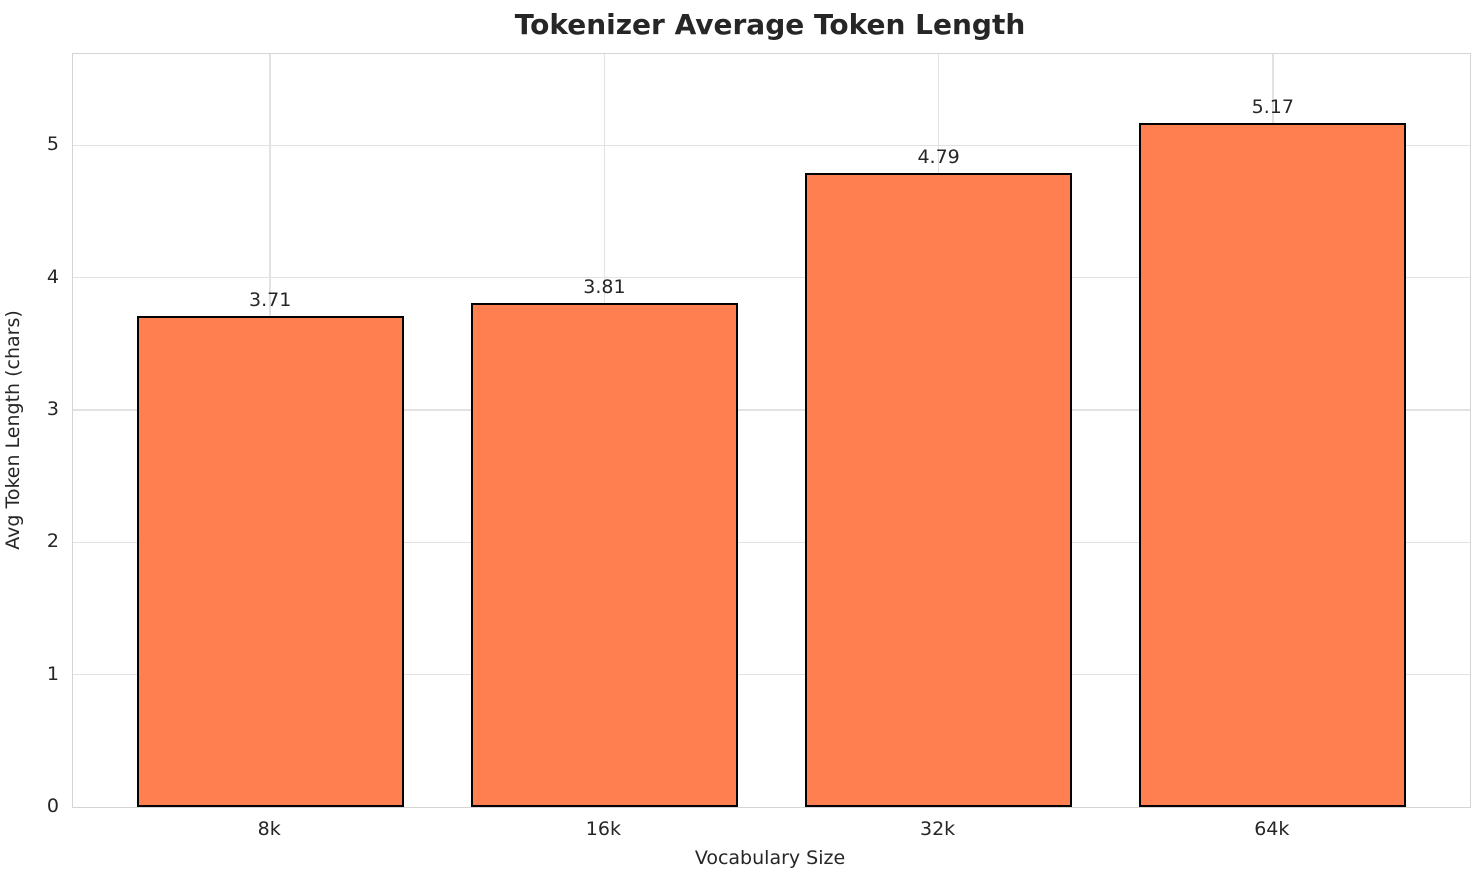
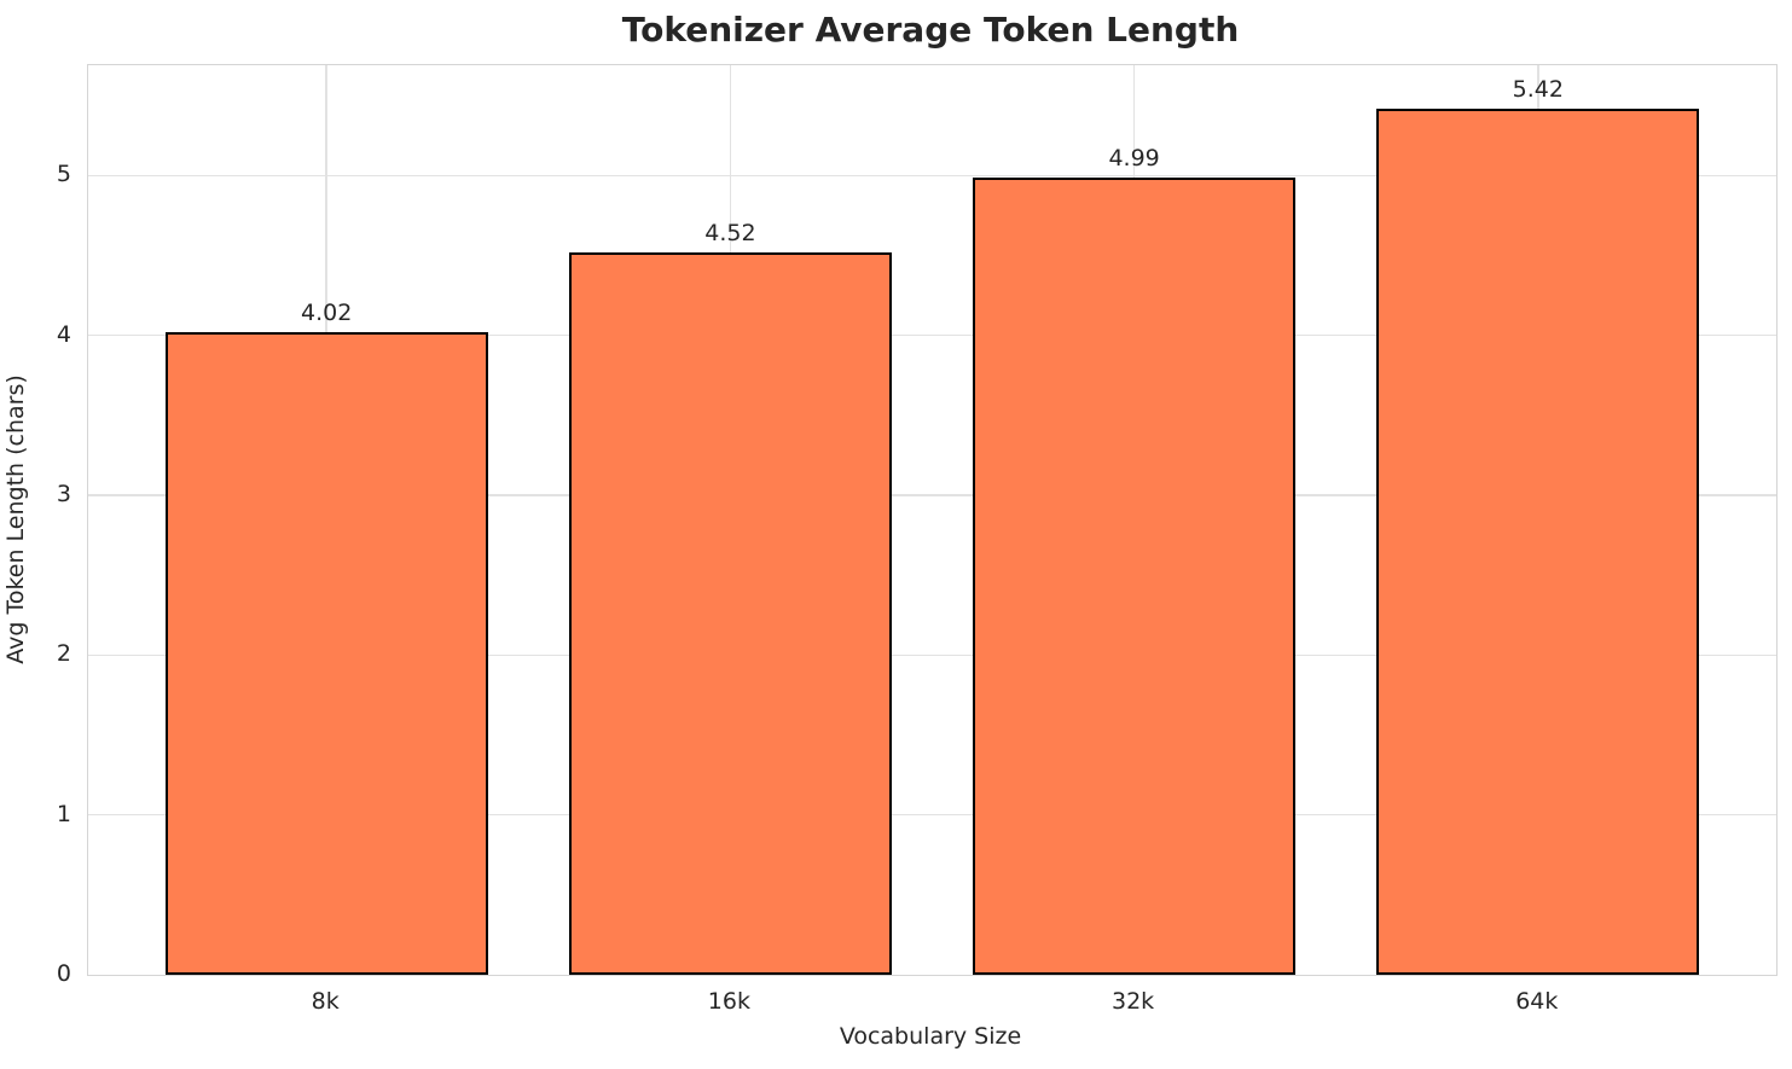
8k: 3.71 -> 4.02
16k: 3.81 -> 4.52
32k: 4.79 -> 4.99
64k: 5.17 -> 5.42
